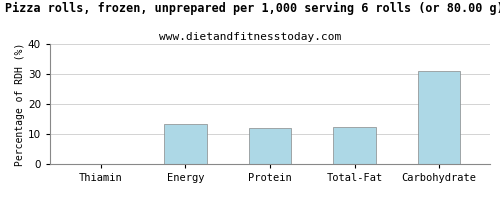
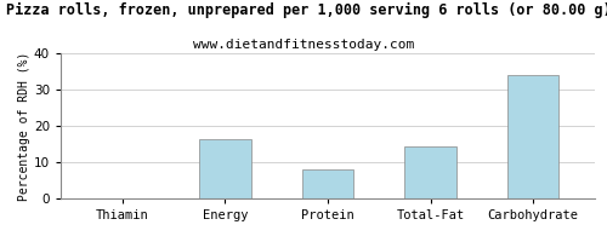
Energy: 13.3 -> 16.5
Protein: 12.1 -> 8.0
Total-Fat: 12.2 -> 14.5
Carbohydrate: 31.0 -> 34.0
